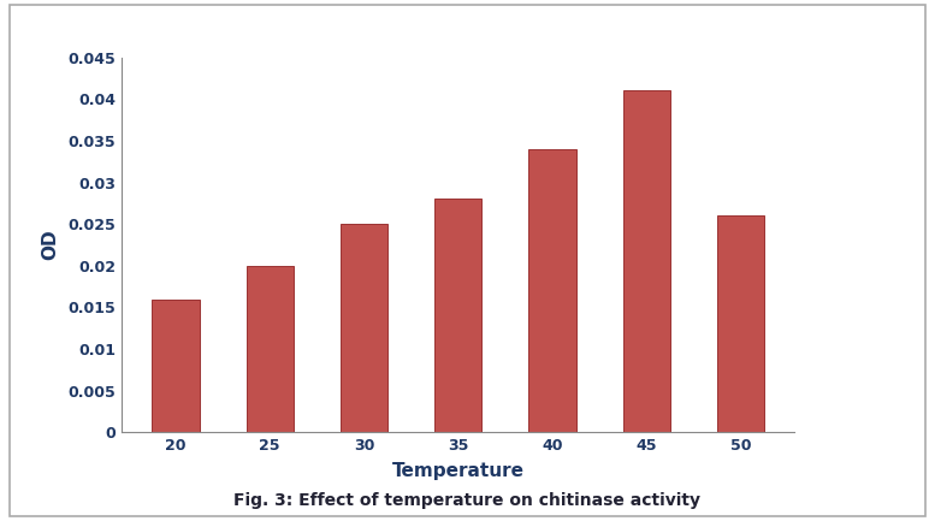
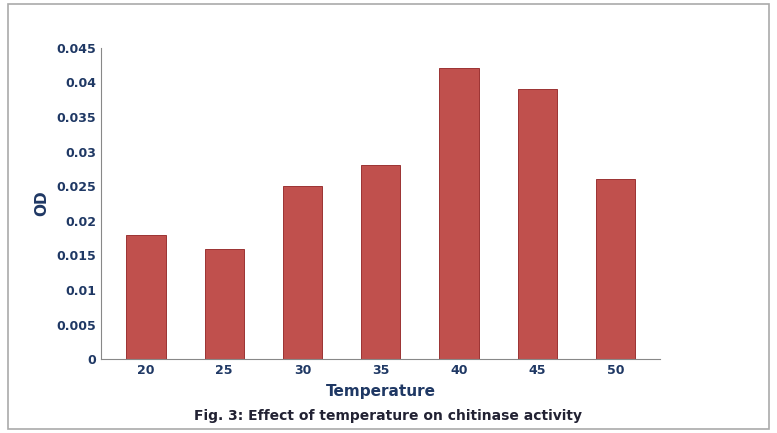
20: 0.016 -> 0.018
25: 0.020 -> 0.016
40: 0.034 -> 0.042
45: 0.041 -> 0.039
